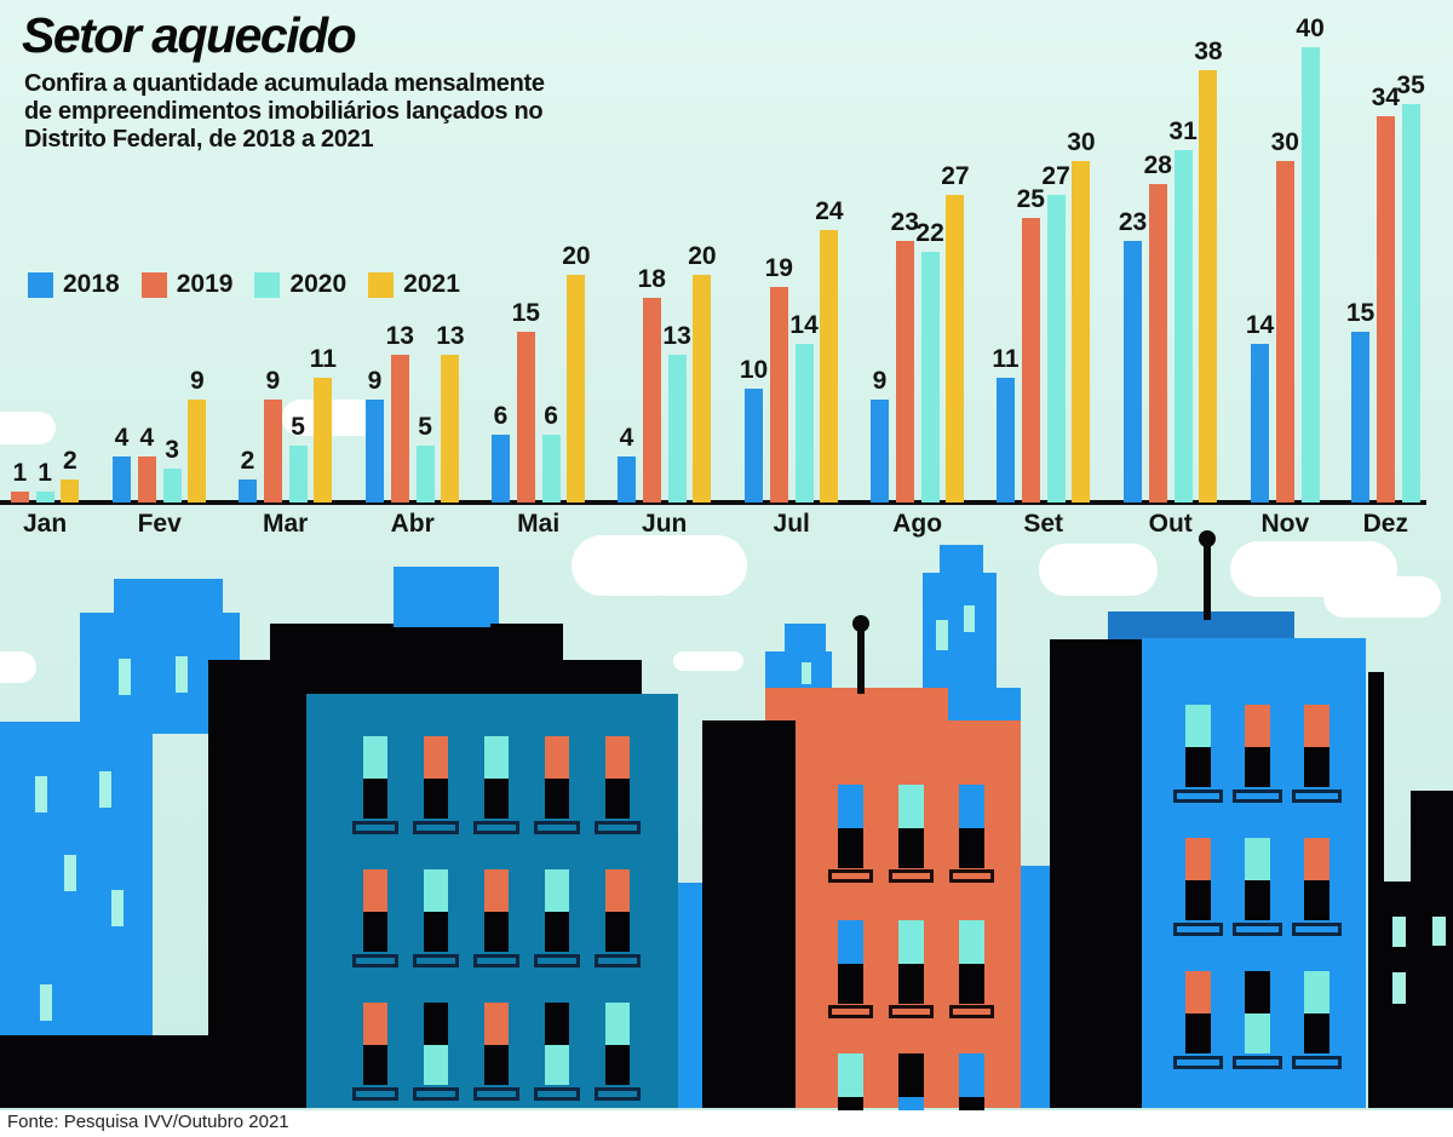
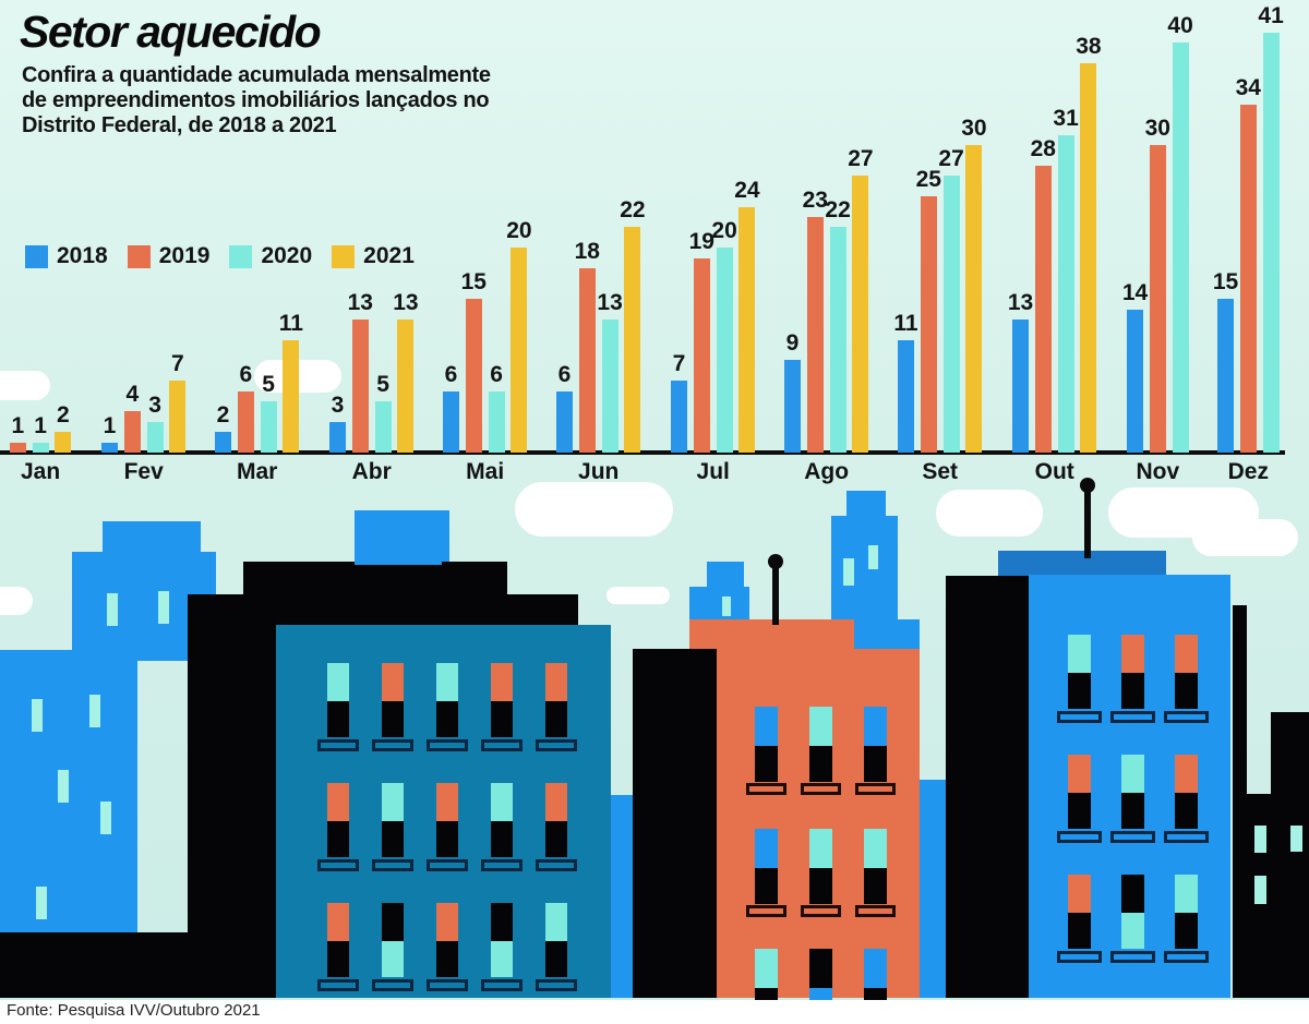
2018/Fev: 4 -> 1
2021/Fev: 9 -> 7
2019/Mar: 9 -> 6
2018/Abr: 9 -> 3
2018/Jun: 4 -> 6
2021/Jun: 20 -> 22
2018/Jul: 10 -> 7
2020/Jul: 14 -> 20
2018/Out: 23 -> 13
2020/Dez: 35 -> 41
